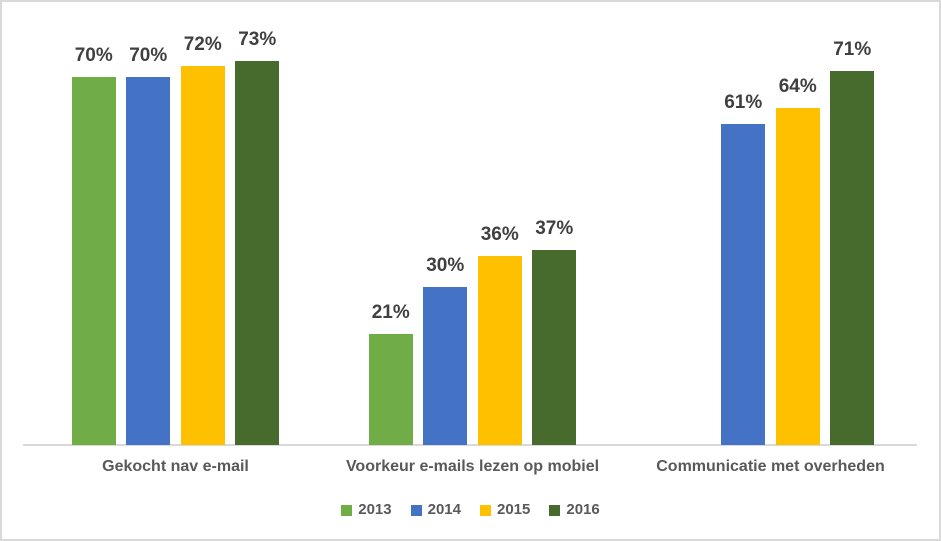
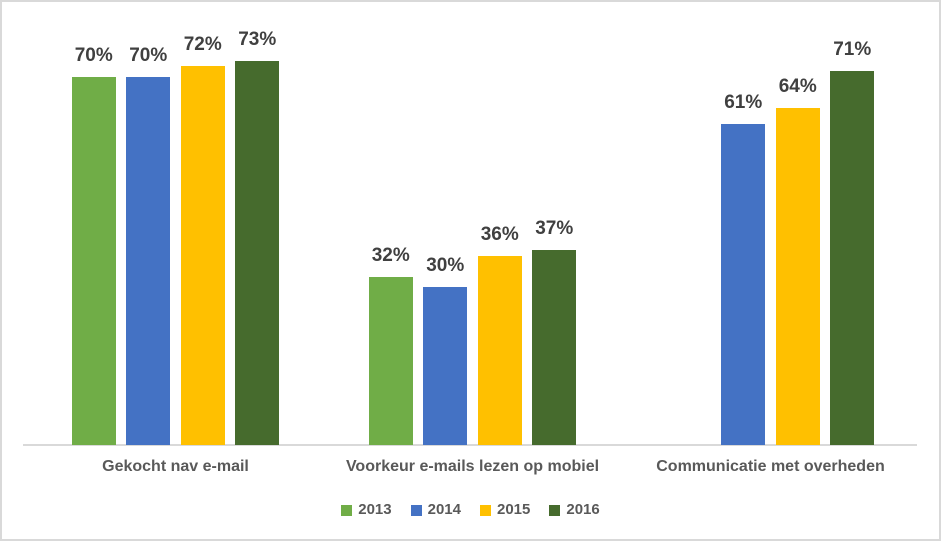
2013/Voorkeur e-mails lezen op mobiel: 21% -> 32%
